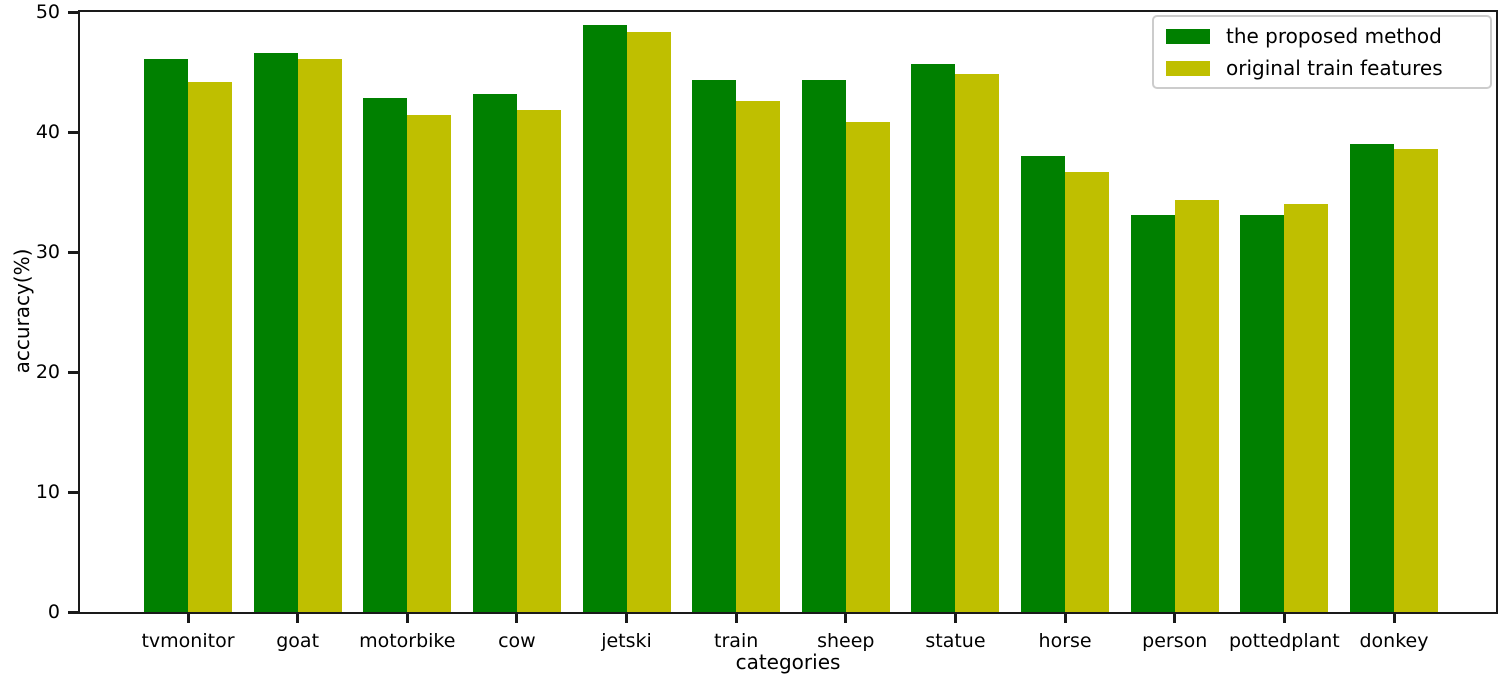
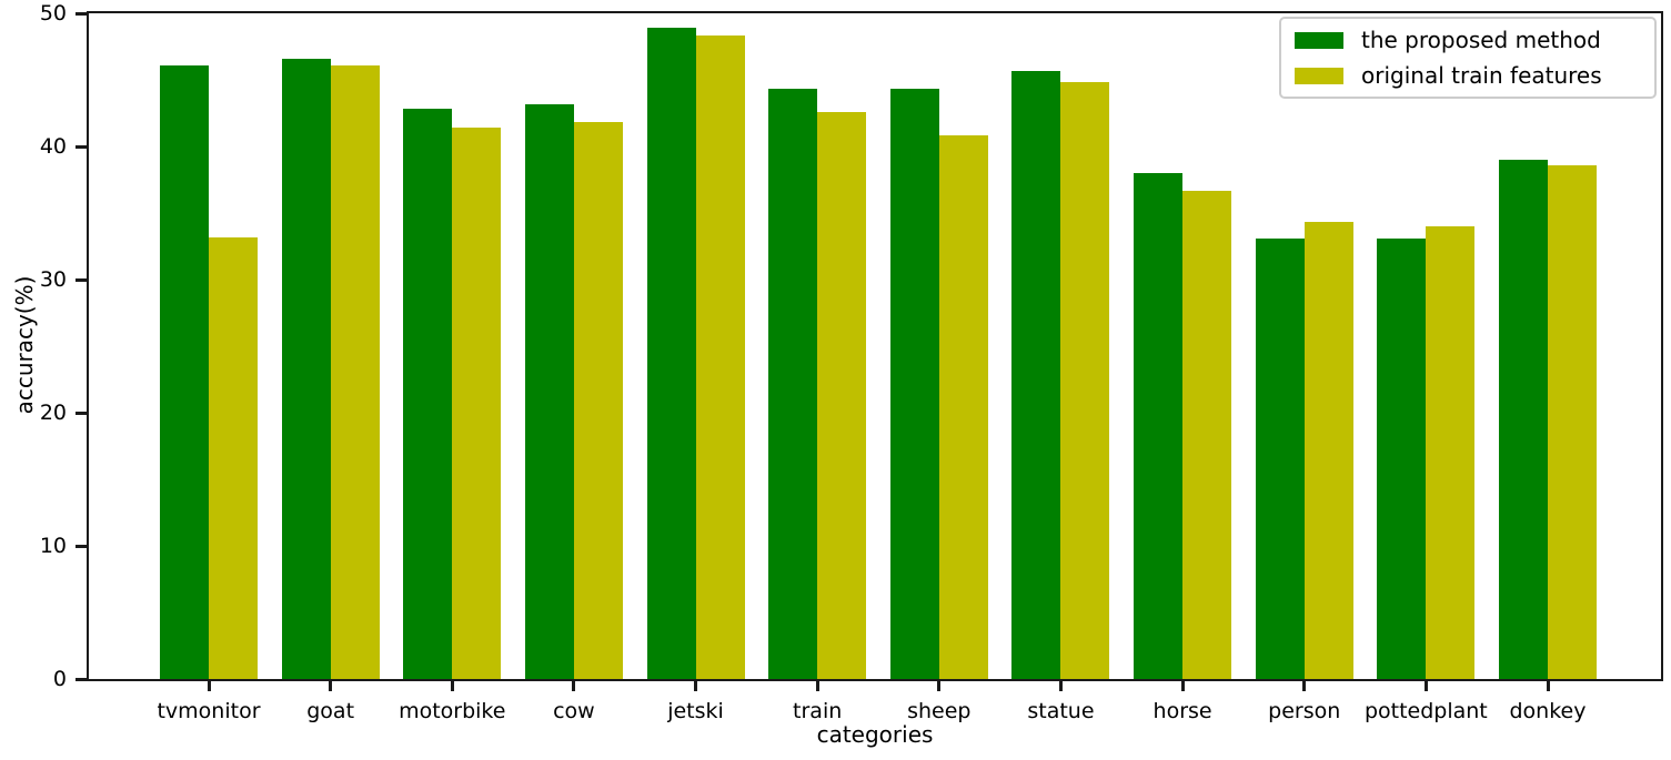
original train features/tvmonitor: 44.2 -> 33.2
